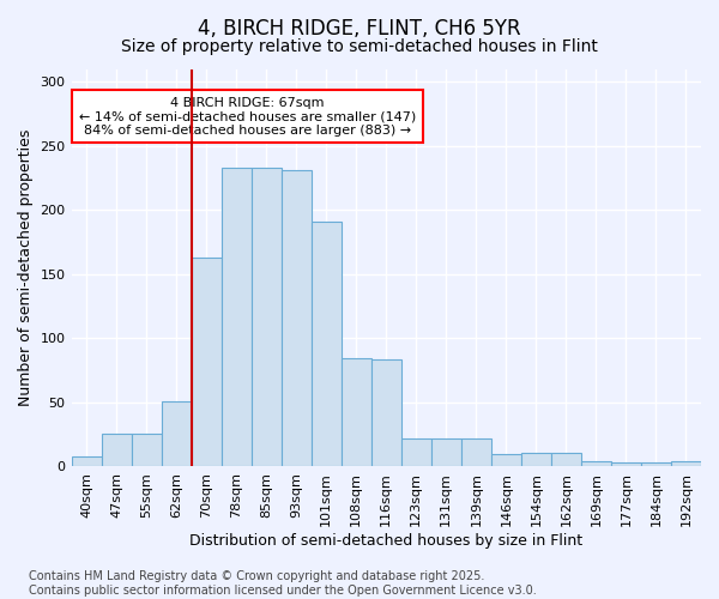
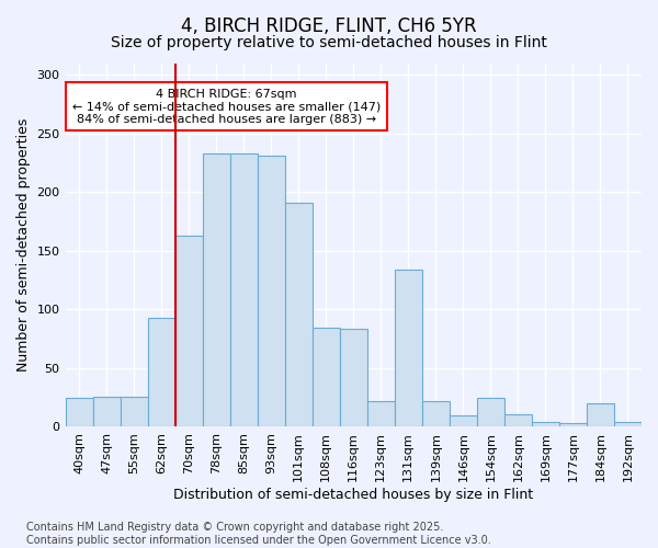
40sqm: 8 -> 24
62sqm: 51 -> 93
131sqm: 22 -> 134
154sqm: 10 -> 24
184sqm: 3 -> 20
